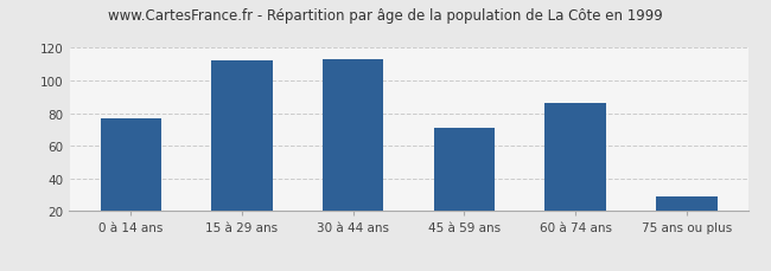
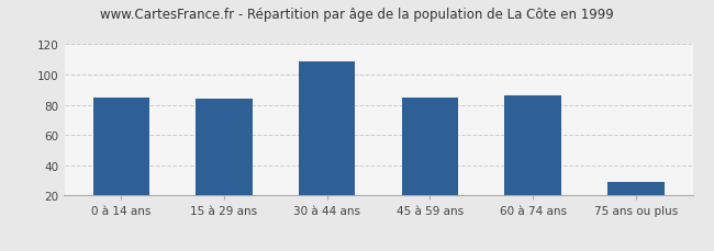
0 à 14 ans: 77 -> 85
15 à 29 ans: 112 -> 84
30 à 44 ans: 113 -> 109
45 à 59 ans: 71 -> 85
